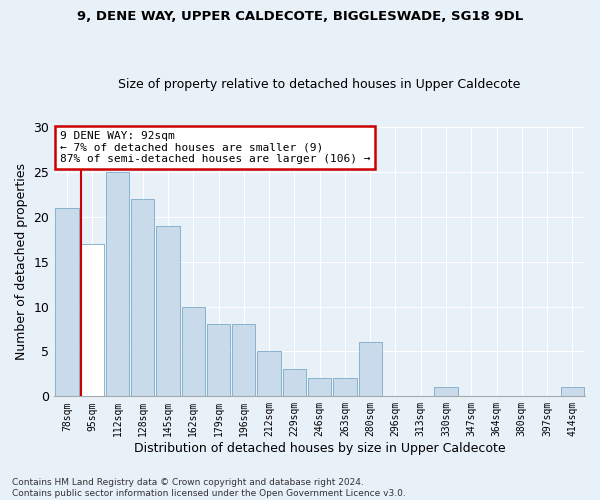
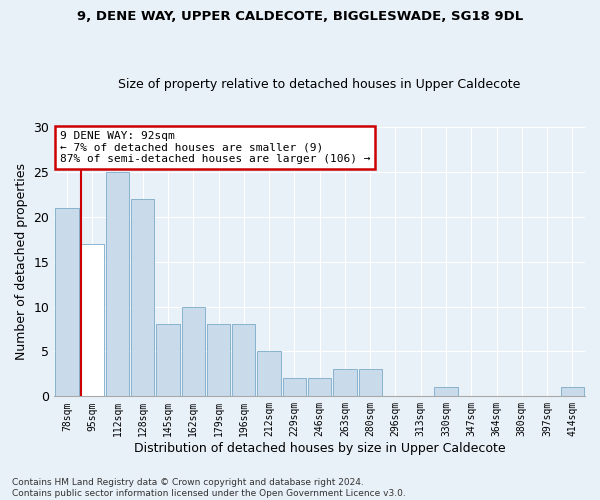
145sqm: 19 -> 8
229sqm: 3 -> 2
263sqm: 2 -> 3
280sqm: 6 -> 3
